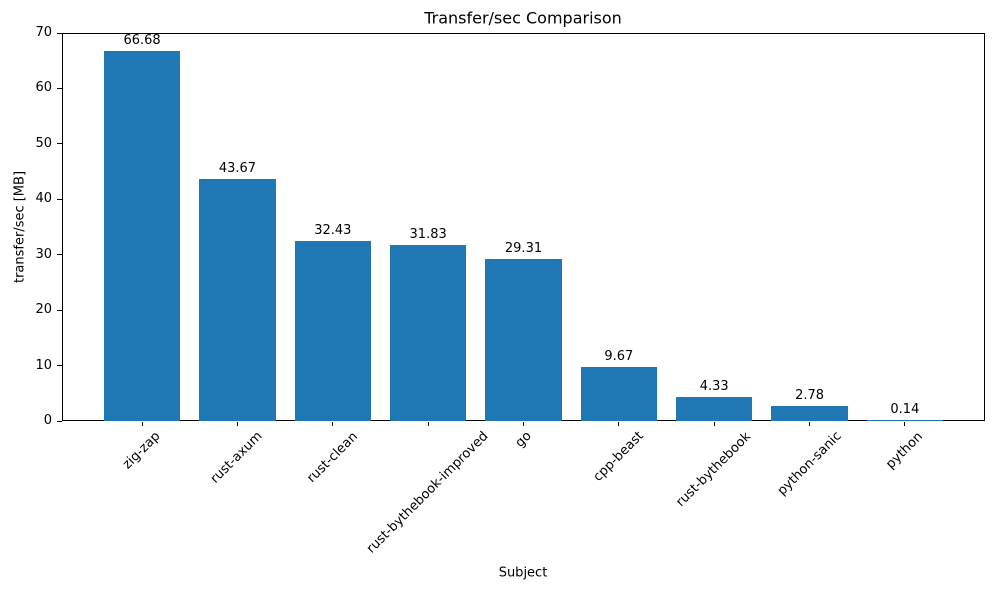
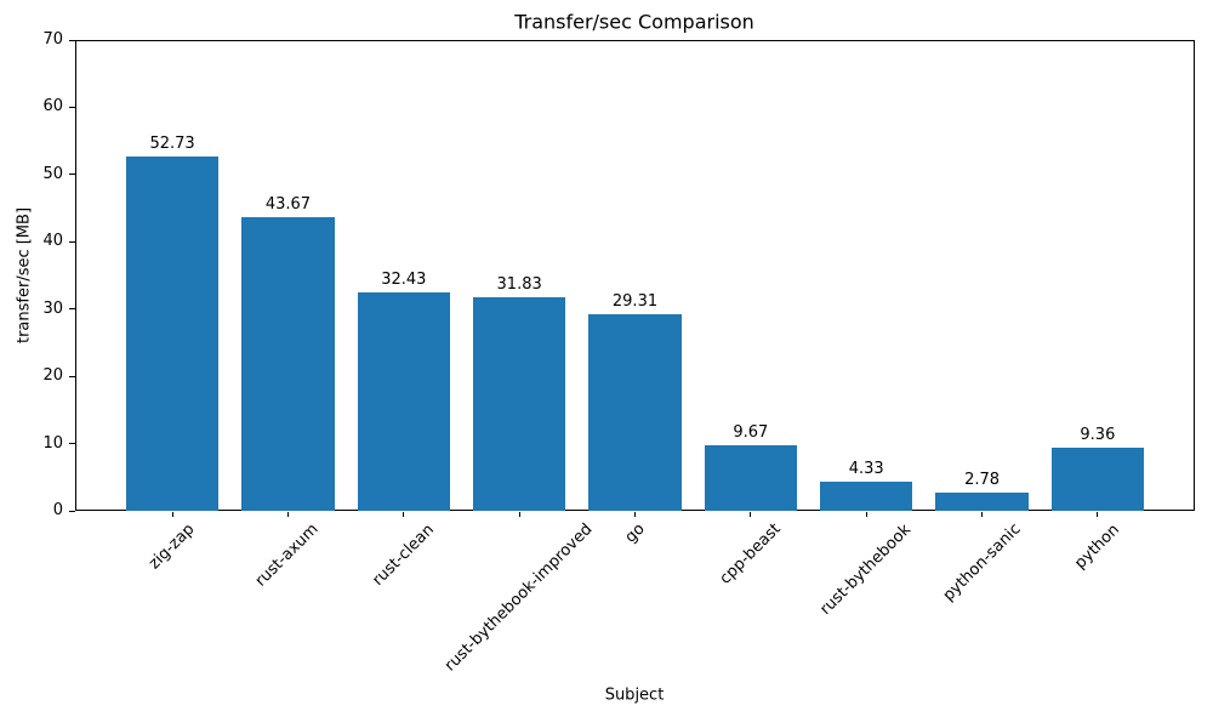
zig-zap: 66.68 -> 52.73
python: 0.14 -> 9.36
